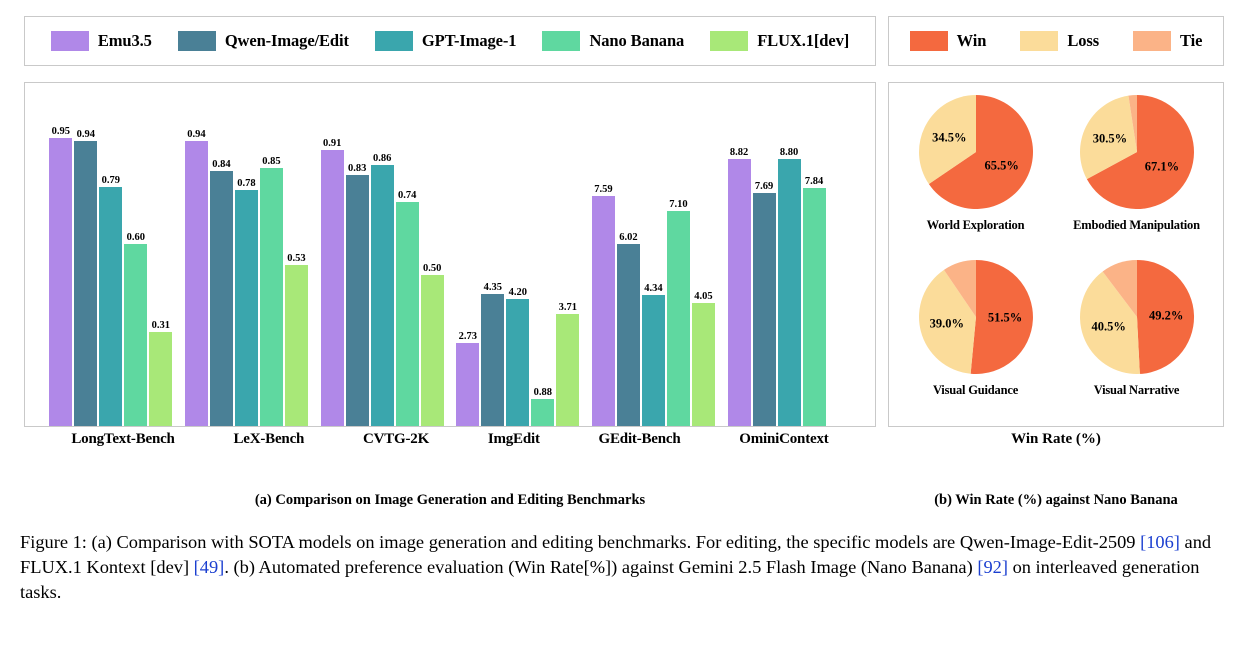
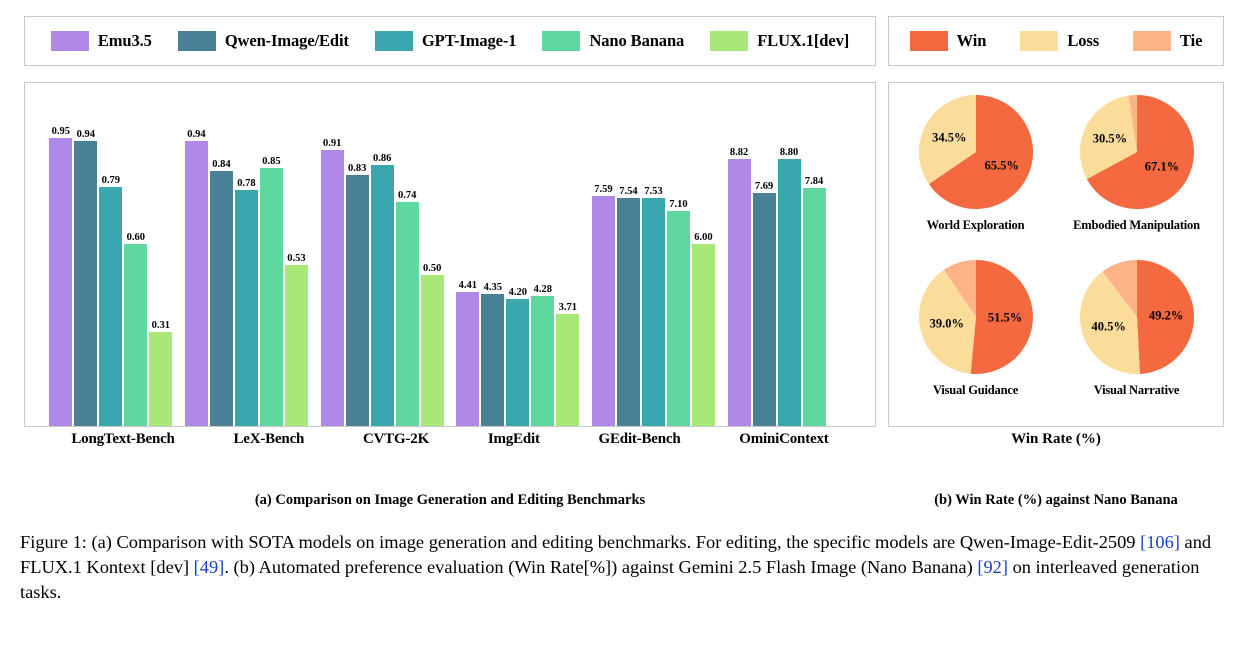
(a) Comparison on Image Generation and Editing Benchmarks/Emu3.5/ImgEdit: 2.73 -> 4.41
(a) Comparison on Image Generation and Editing Benchmarks/Nano Banana/ImgEdit: 0.88 -> 4.28
(a) Comparison on Image Generation and Editing Benchmarks/Qwen-Image/Edit/GEdit-Bench: 6.02 -> 7.54
(a) Comparison on Image Generation and Editing Benchmarks/GPT-Image-1/GEdit-Bench: 4.34 -> 7.53
(a) Comparison on Image Generation and Editing Benchmarks/FLUX.1[dev]/GEdit-Bench: 4.05 -> 6.00
